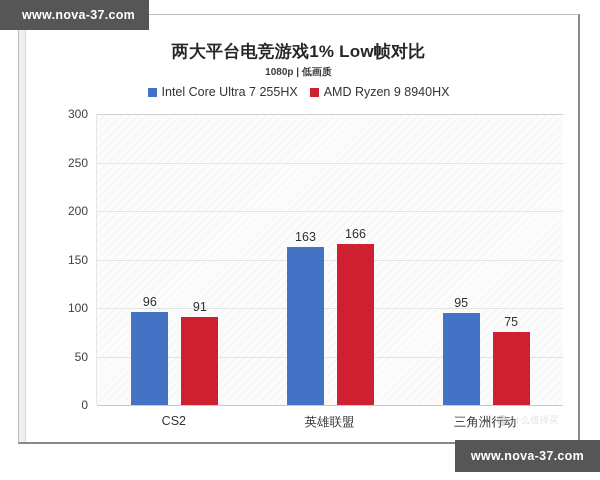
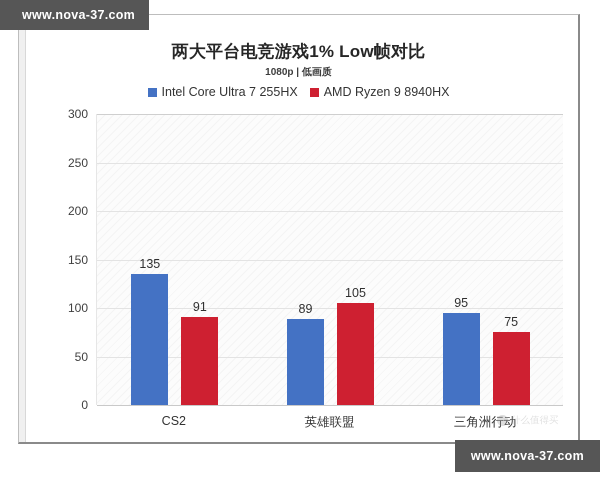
Intel Core Ultra 7 255HX/CS2: 96 -> 135
Intel Core Ultra 7 255HX/英雄联盟: 163 -> 89
AMD Ryzen 9 8940HX/英雄联盟: 166 -> 105
